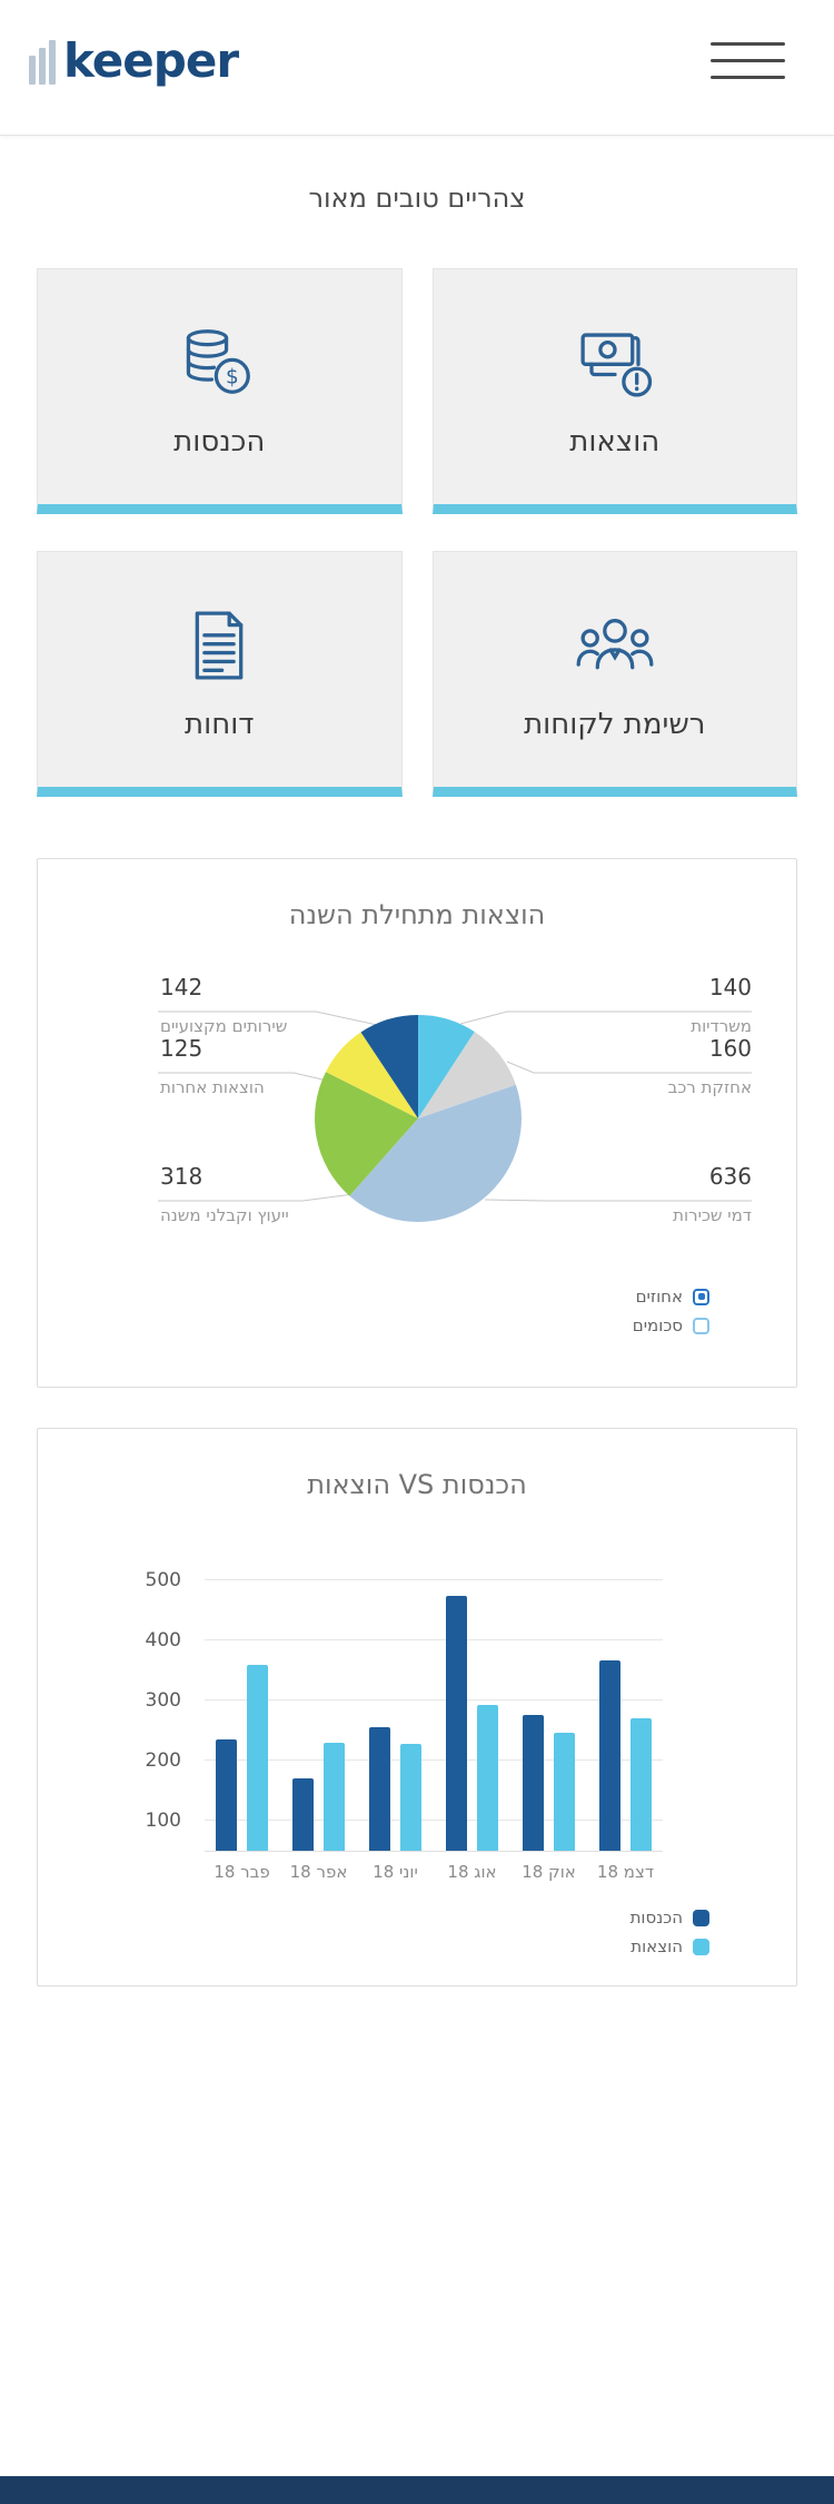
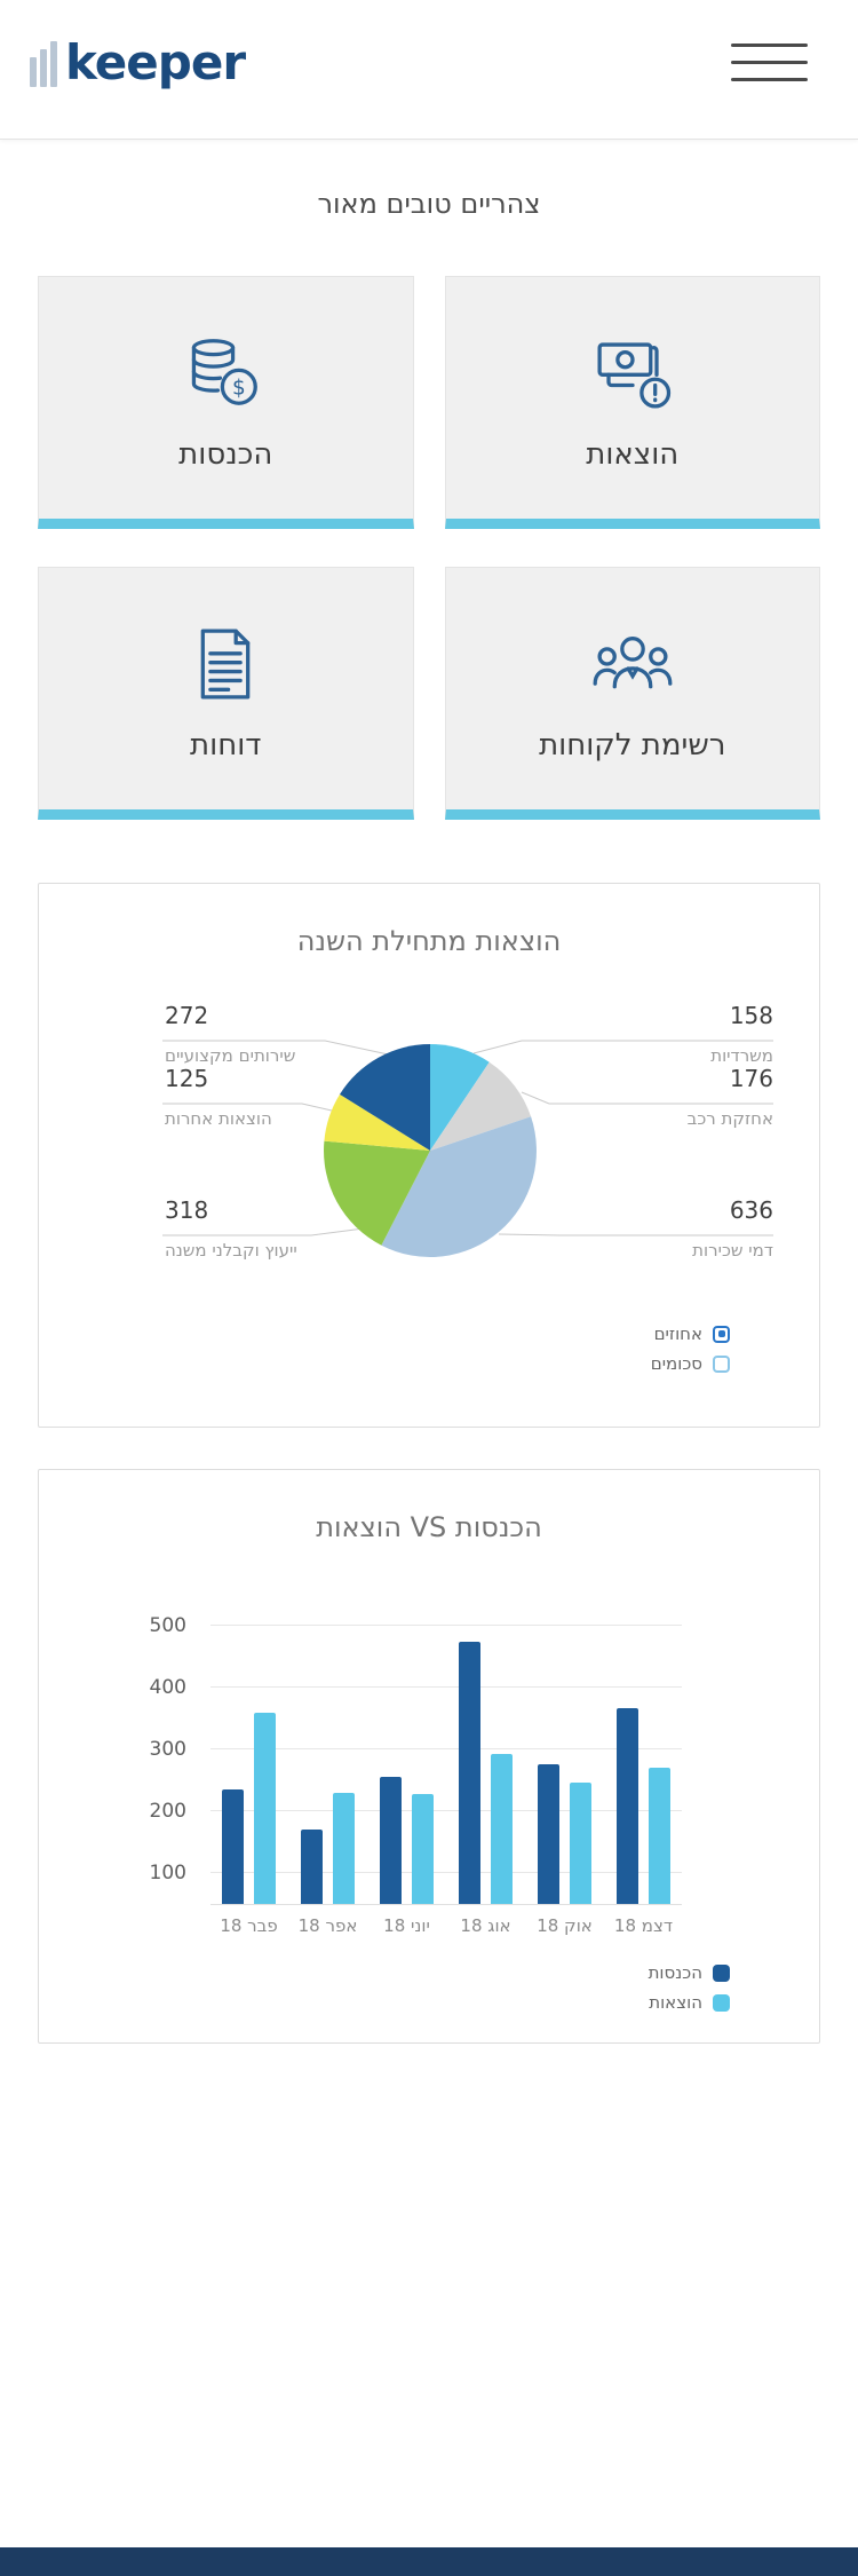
הוצאות מתחילת השנה/משרדיות: 140 -> 158
הוצאות מתחילת השנה/אחזקת רכב: 160 -> 176
הוצאות מתחילת השנה/שירותים מקצועיים: 142 -> 272
